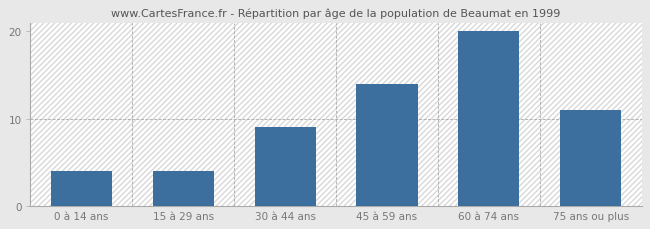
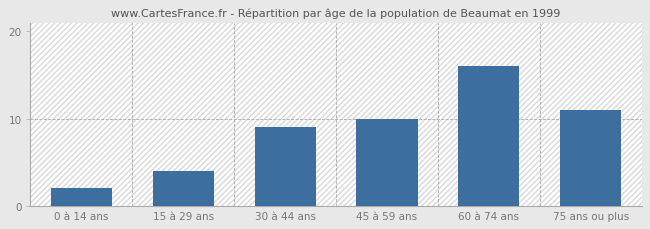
0 à 14 ans: 4 -> 2
45 à 59 ans: 14 -> 10
60 à 74 ans: 20 -> 16
